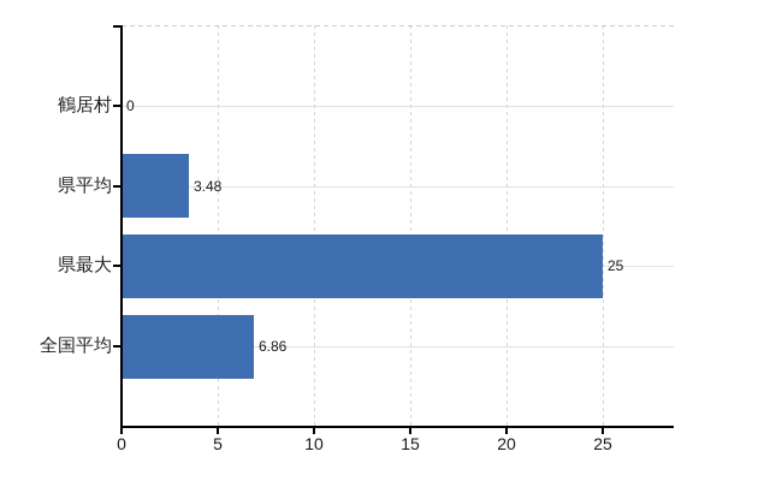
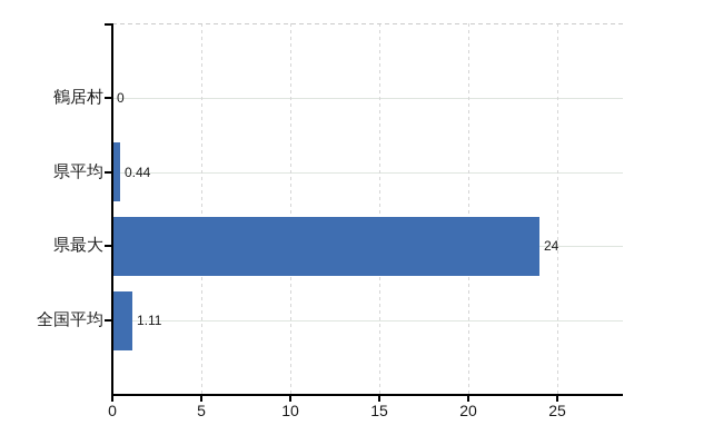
県平均: 3.48 -> 0.44
県最大: 25 -> 24
全国平均: 6.86 -> 1.11
